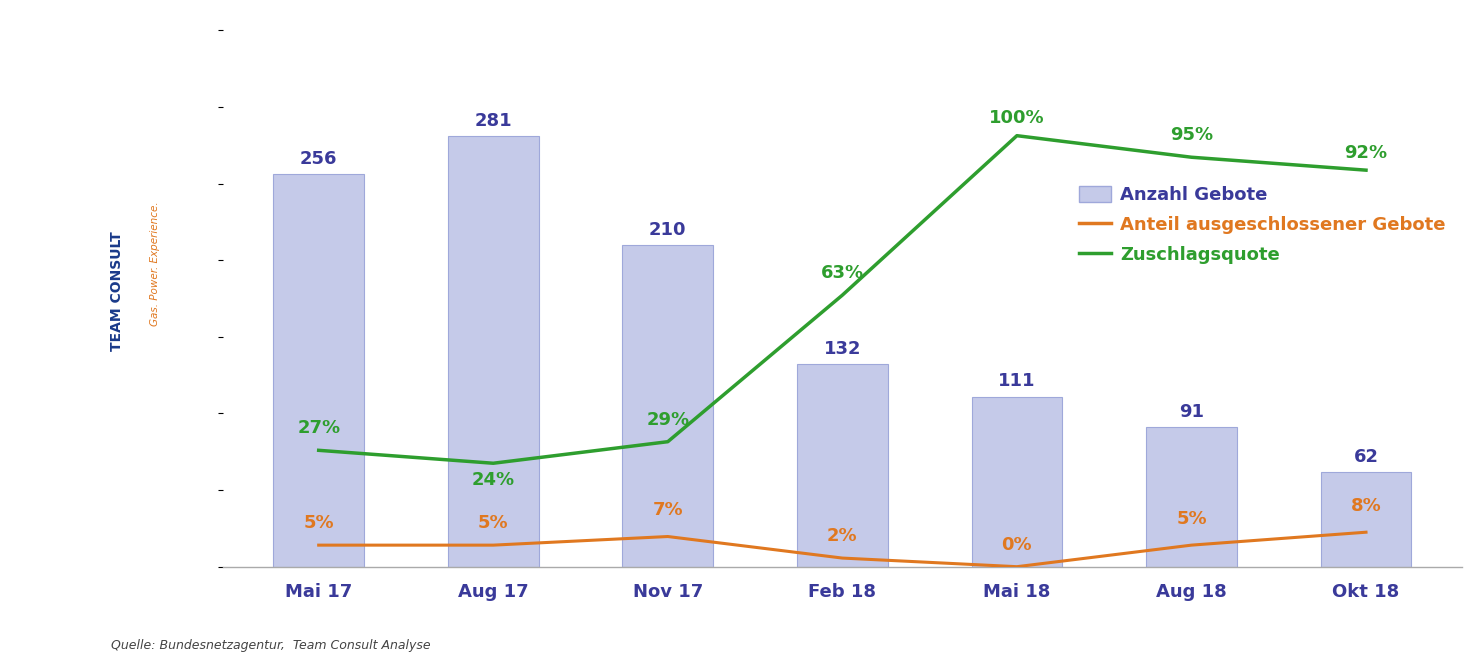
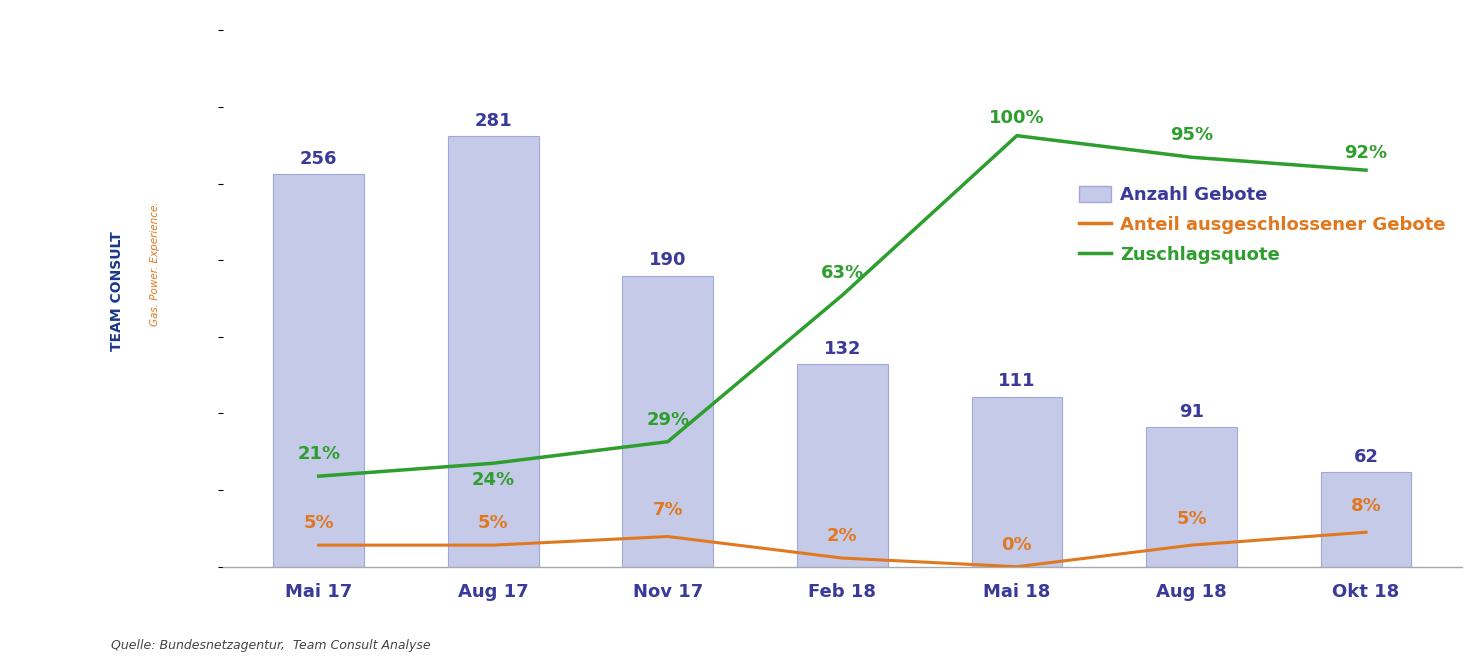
Zuschlagsquote/Mai 17: 27% -> 21%
Anzahl Gebote/Nov 17: 210 -> 190
